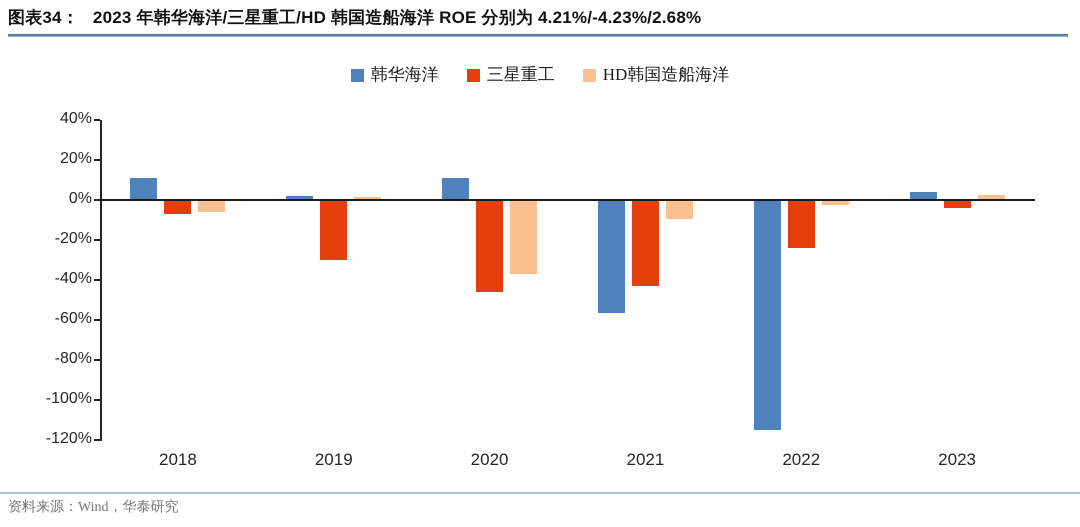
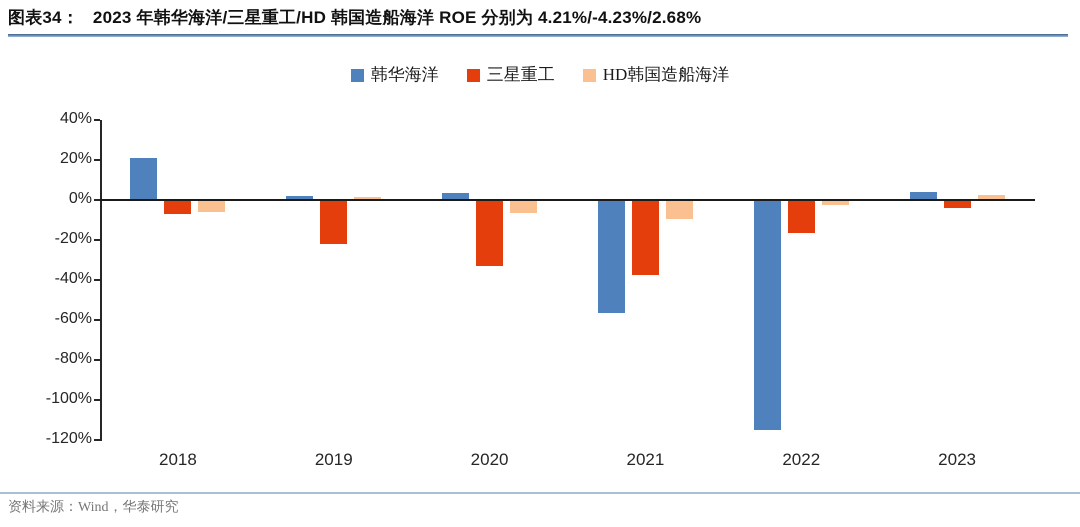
韩华海洋/2018: 11% -> 21%
三星重工/2019: -30% -> -22%
韩华海洋/2020: 11% -> 4%
三星重工/2020: -46% -> -33%
HD韩国造船海洋/2020: -37% -> -7%
三星重工/2021: -43% -> -37%
三星重工/2022: -24% -> -17%
